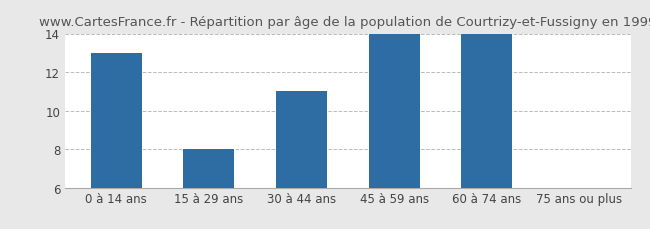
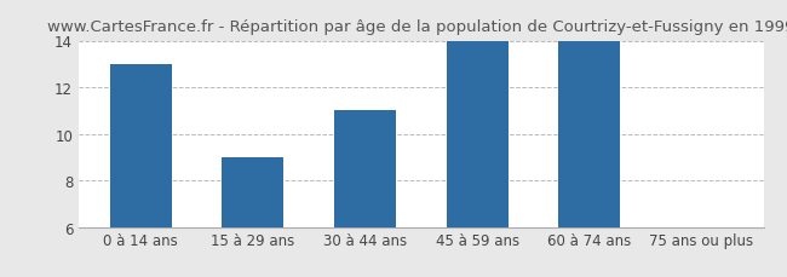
15 à 29 ans: 8 -> 9
